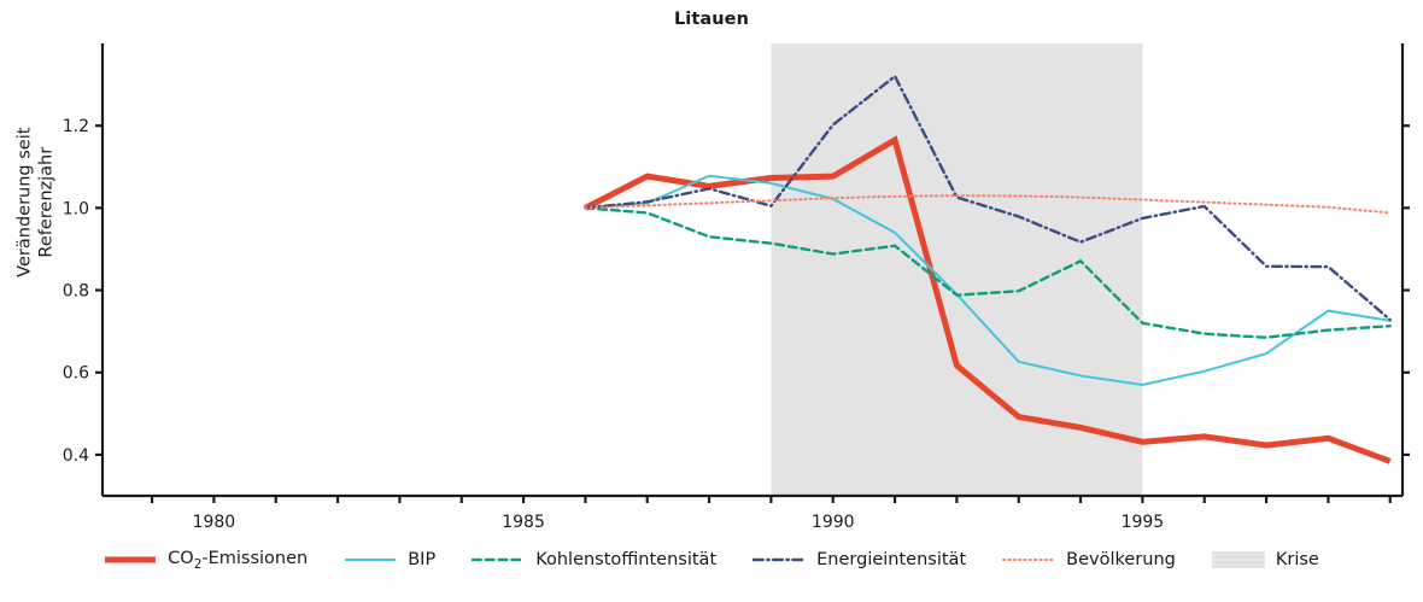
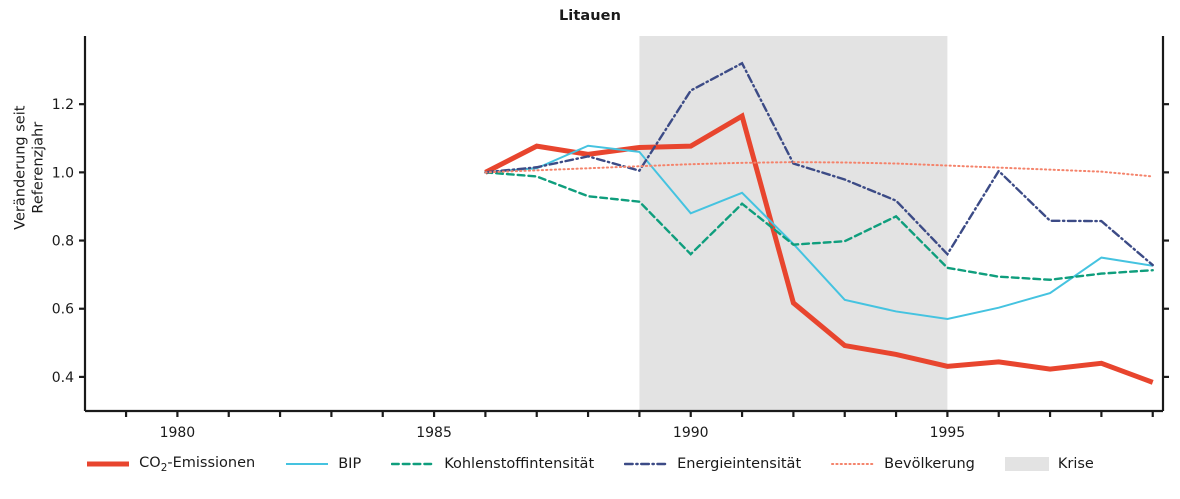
BIP/1990: 1.02 -> 0.88
Kohlenstoffintensität/1990: 0.89 -> 0.76
Energieintensität/1990: 1.20 -> 1.24
Energieintensität/1995: 0.97 -> 0.76
